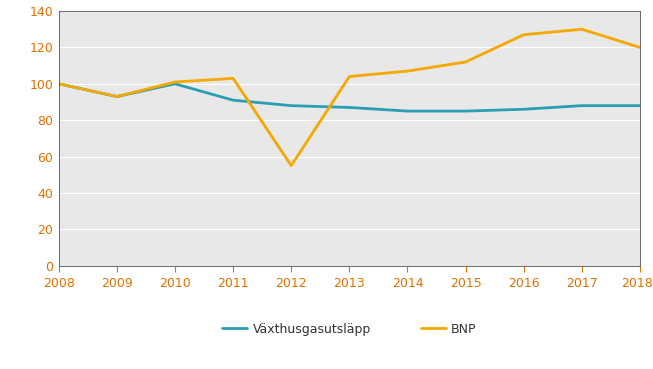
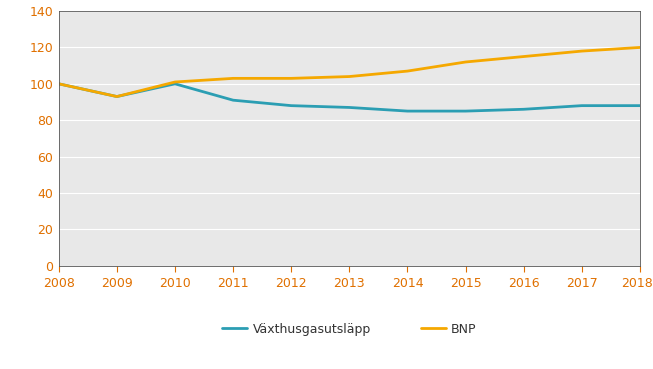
BNP/2012: 55 -> 103
BNP/2016: 127 -> 115
BNP/2017: 130 -> 118
